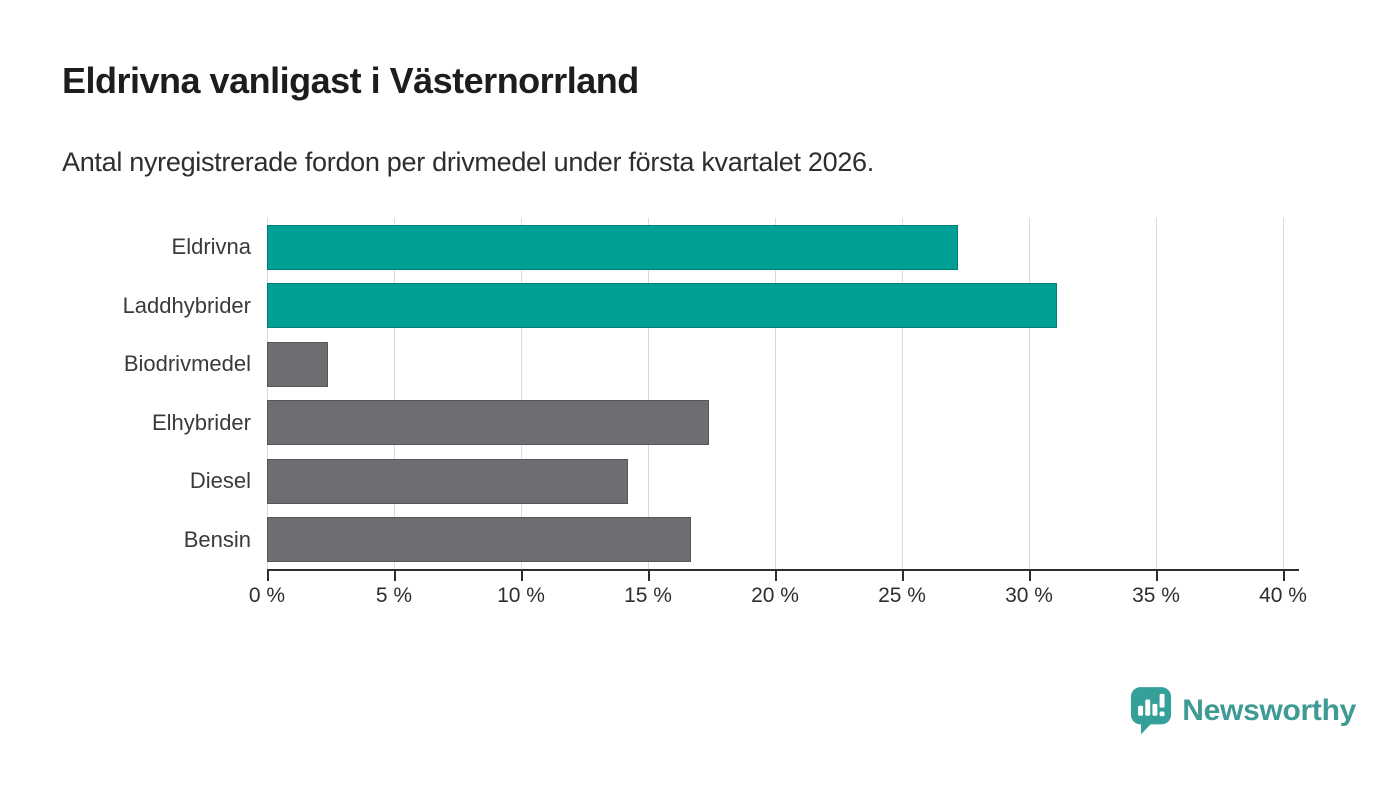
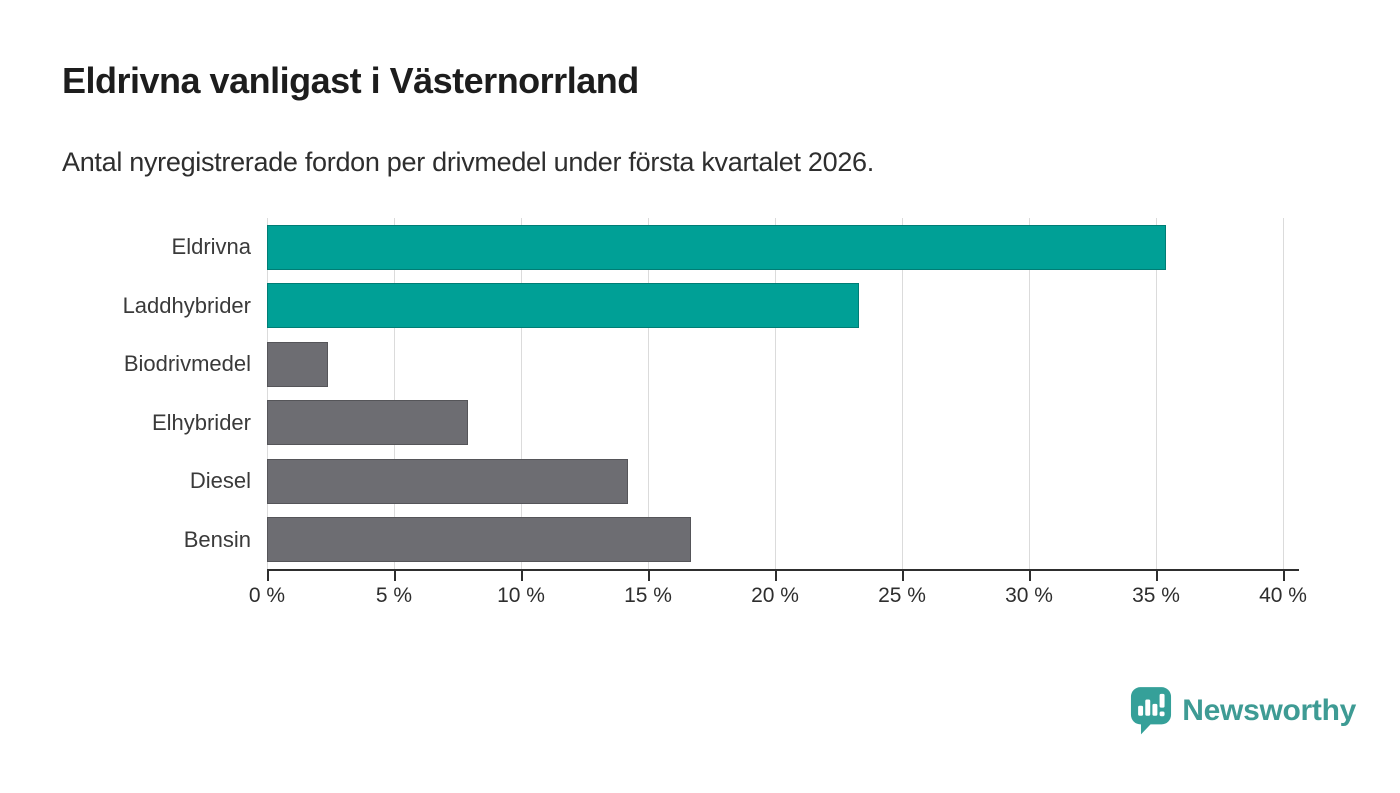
Eldrivna: 27.2% -> 35.4%
Laddhybrider: 31.1% -> 23.3%
Elhybrider: 17.4% -> 7.9%
